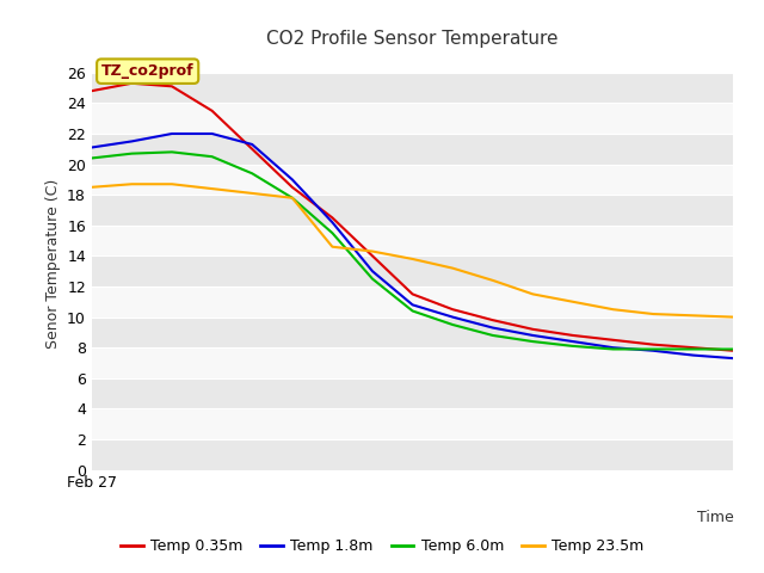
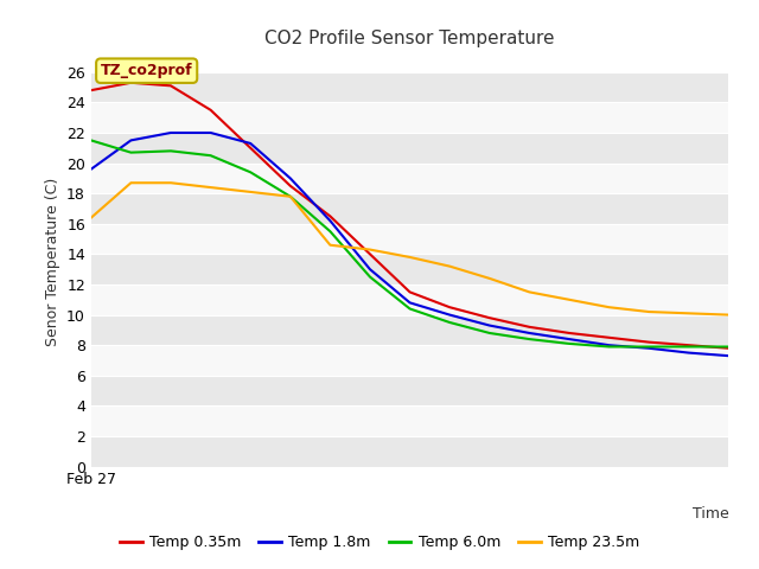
Temp 1.8m/Feb 27: 21.1 -> 19.6
Temp 6.0m/Feb 27: 20.4 -> 21.5
Temp 23.5m/Feb 27: 18.5 -> 16.4
